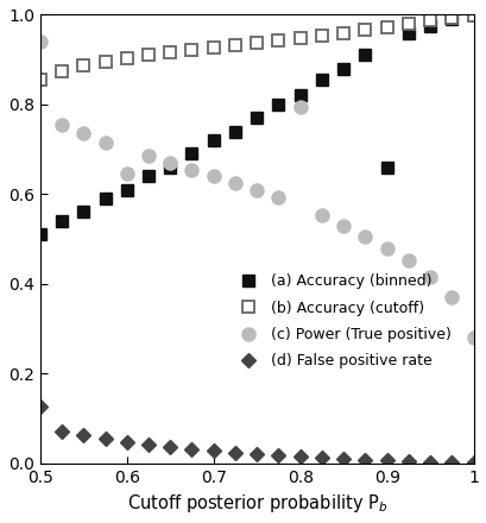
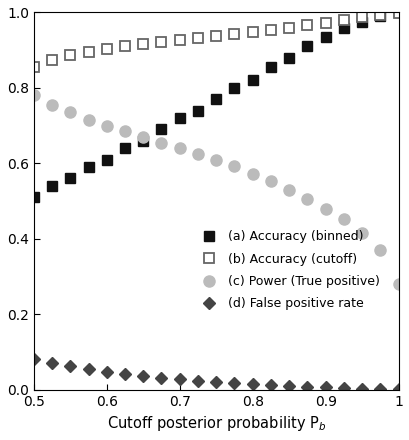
(c) Power (True positive)/0.5: 0.940 -> 0.780
(d) False positive rate/0.5: 0.125 -> 0.082
(c) Power (True positive)/0.6: 0.645 -> 0.700
(c) Power (True positive)/0.8: 0.795 -> 0.573
(a) Accuracy (binned)/0.9: 0.660 -> 0.935
